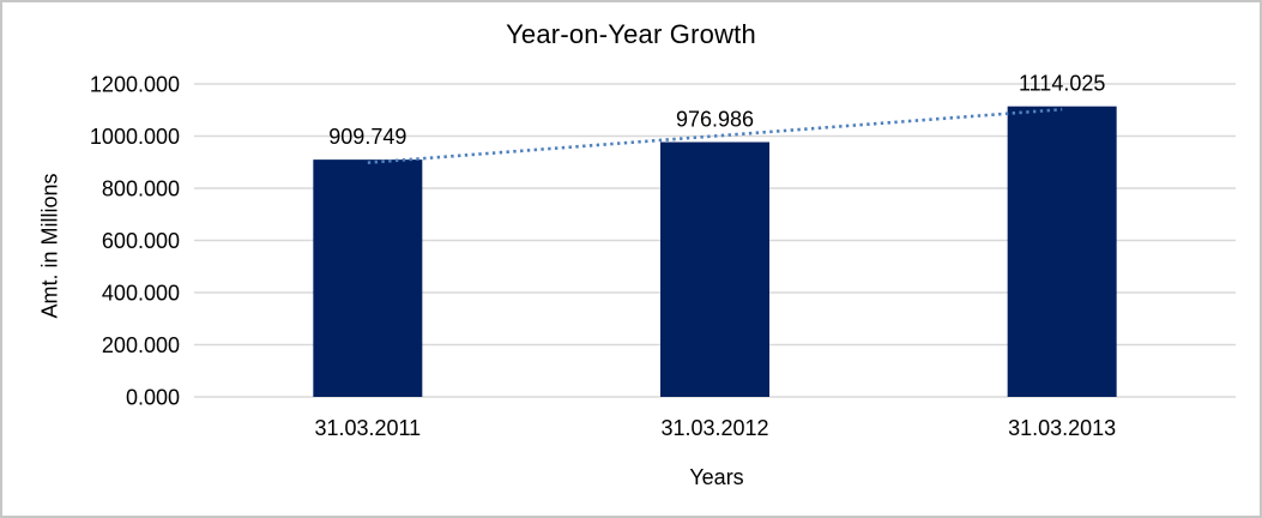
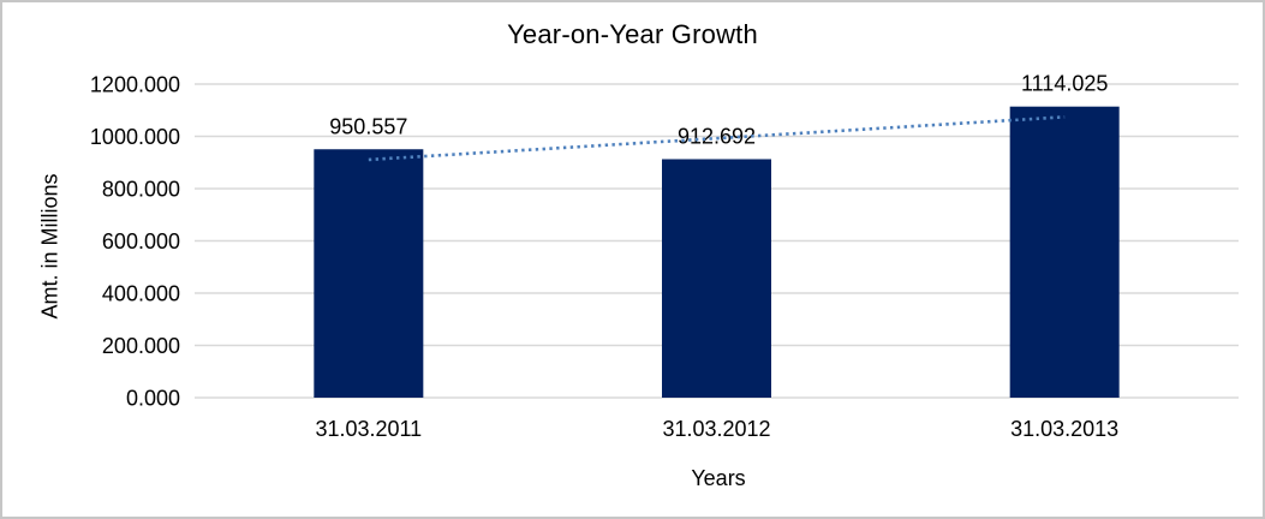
31.03.2011: 909.749 -> 950.557
31.03.2012: 976.986 -> 912.692
